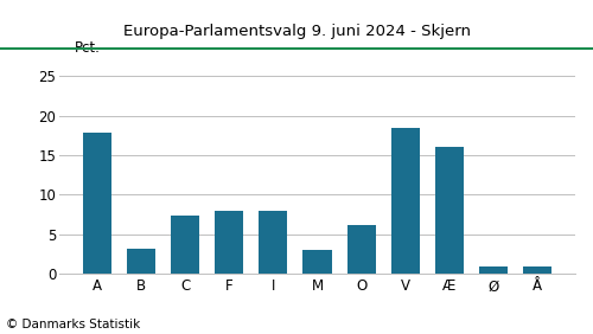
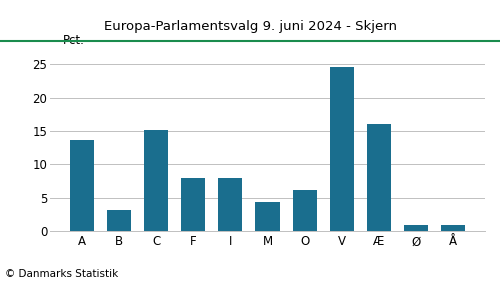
A: 17.8 -> 13.6
C: 7.4 -> 15.2
M: 3.0 -> 4.3
V: 18.4 -> 24.5
